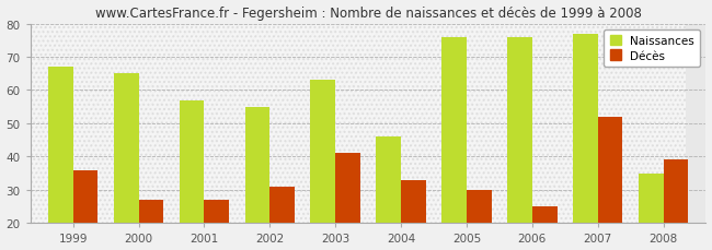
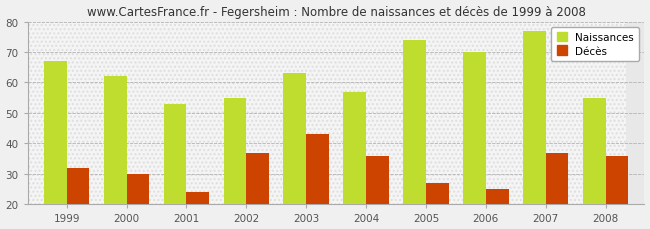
Décès/1999: 36 -> 32
Naissances/2000: 65 -> 62
Décès/2000: 27 -> 30
Naissances/2001: 57 -> 53
Décès/2001: 27 -> 24
Décès/2002: 31 -> 37
Décès/2003: 41 -> 43
Naissances/2004: 46 -> 57
Décès/2004: 33 -> 36
Naissances/2005: 76 -> 74
Décès/2005: 30 -> 27
Naissances/2006: 76 -> 70
Décès/2007: 52 -> 37
Naissances/2008: 35 -> 55
Décès/2008: 39 -> 36
